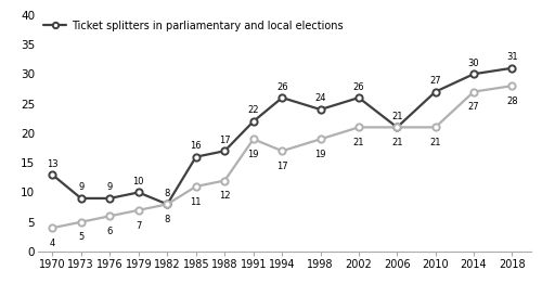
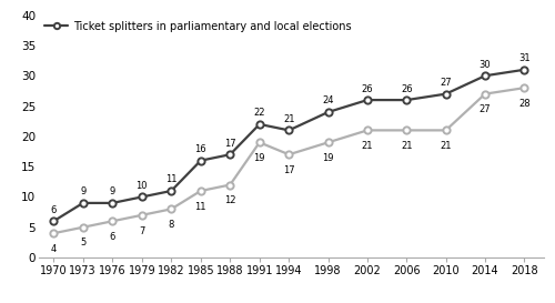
Ticket splitters in parliamentary and local elections/1970: 13 -> 6
Ticket splitters in parliamentary and local elections/1982: 8 -> 11
Ticket splitters in parliamentary and local elections/1994: 26 -> 21
Ticket splitters in parliamentary and local elections/2006: 21 -> 26
